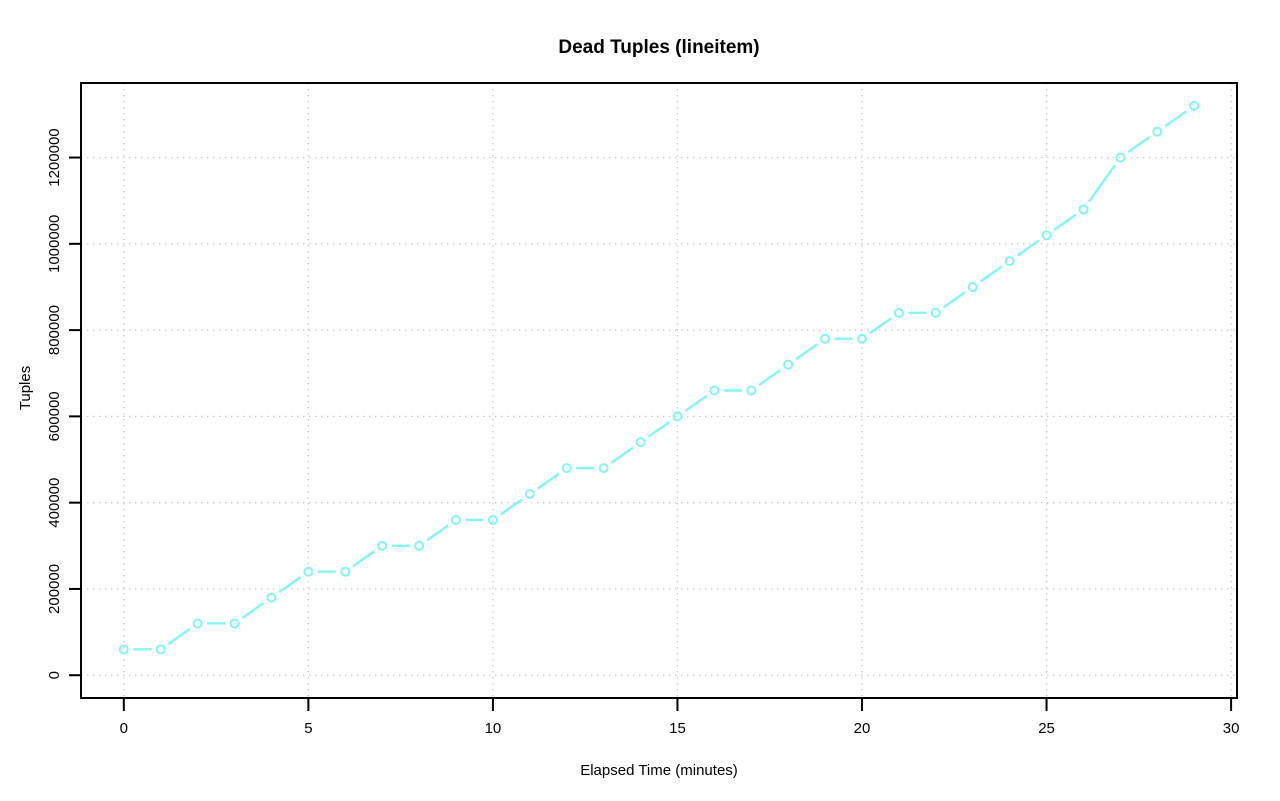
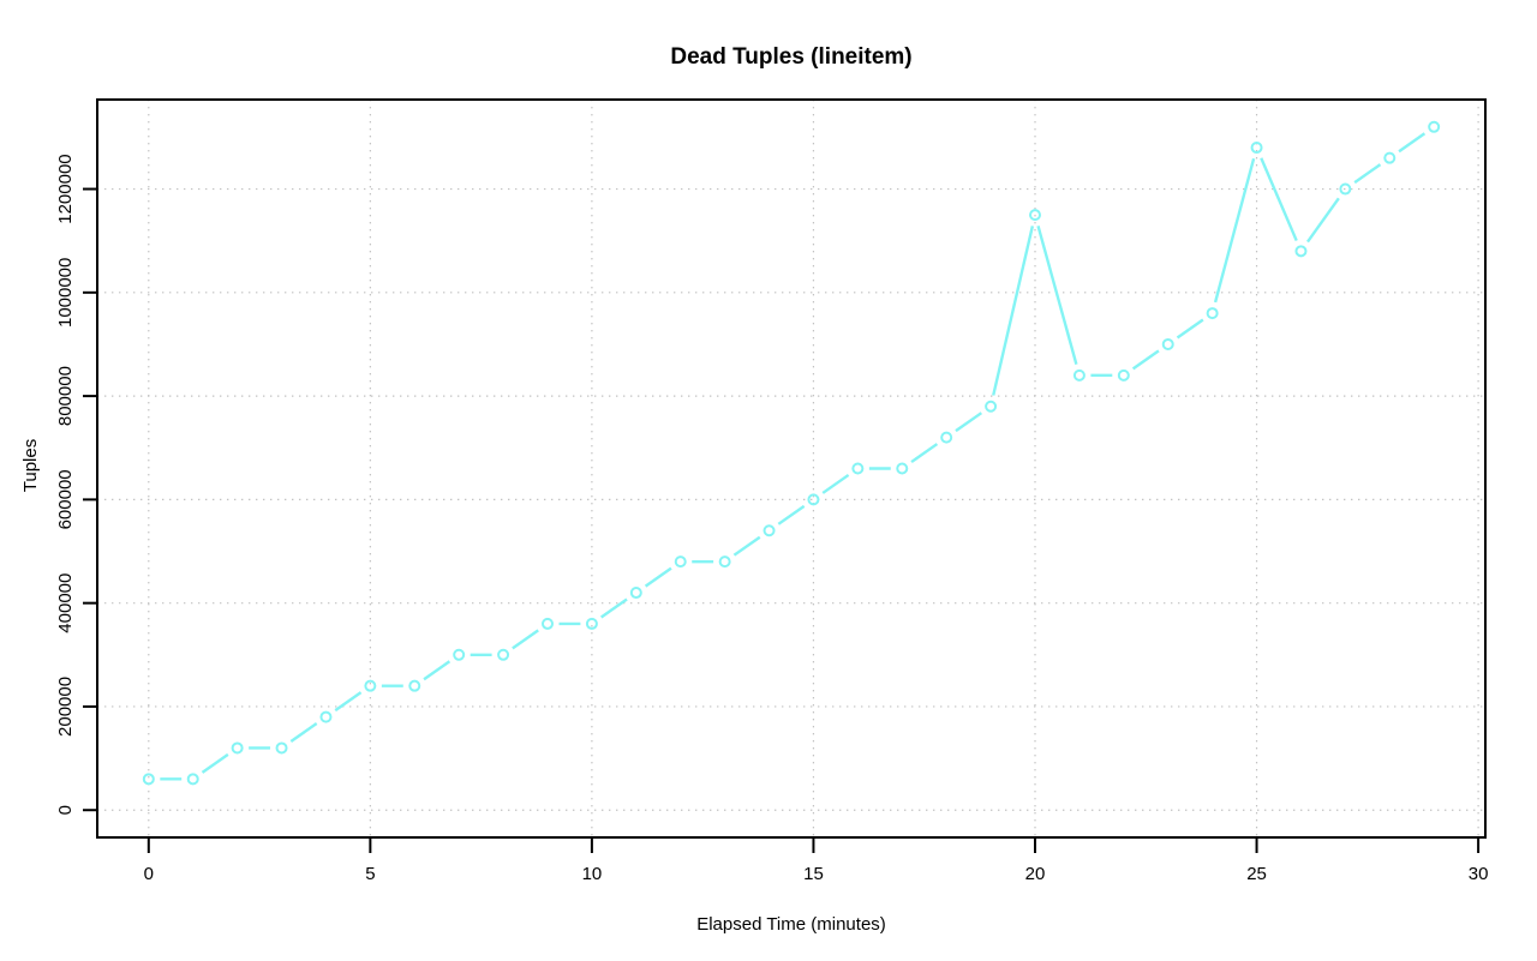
20: 780000 -> 1150000
25: 1020000 -> 1280000
